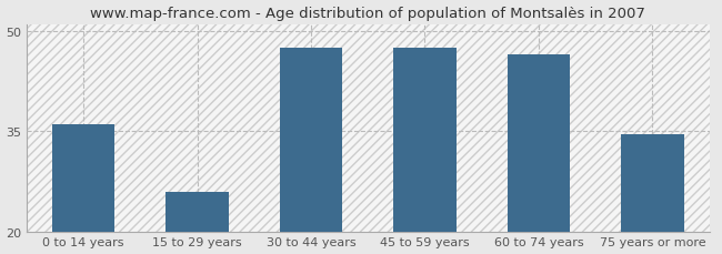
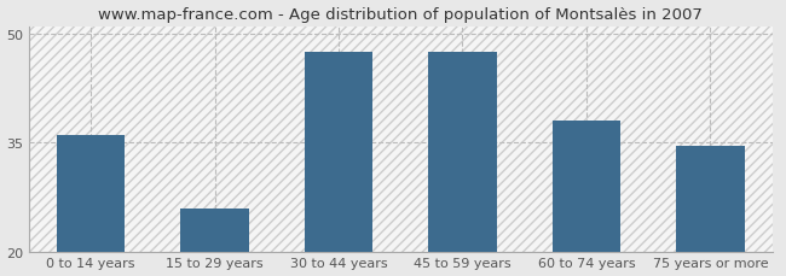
60 to 74 years: 46.5 -> 38.0
